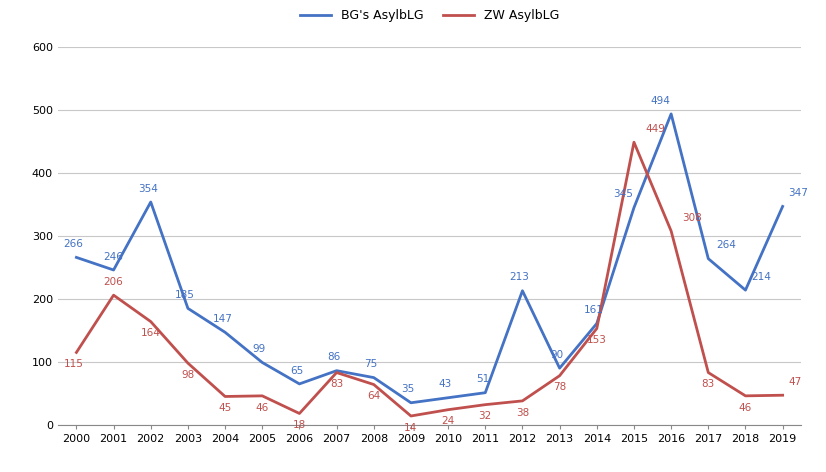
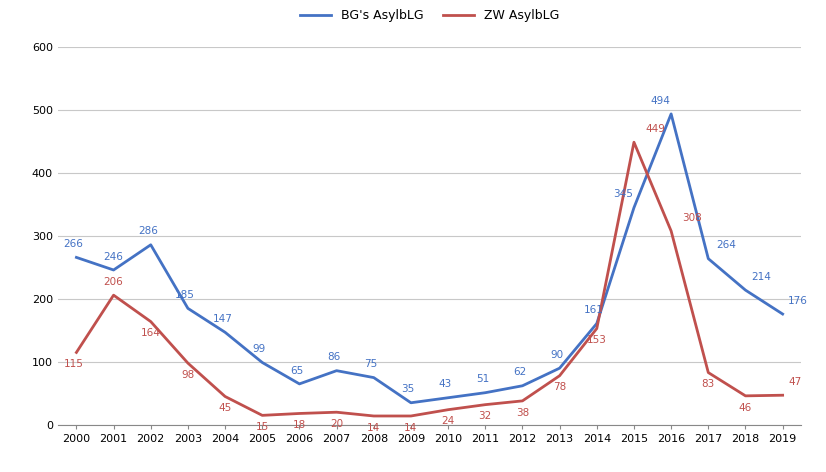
BG's AsylbLG/2002: 354 -> 286
ZW AsylbLG/2005: 46 -> 15
ZW AsylbLG/2007: 83 -> 20
ZW AsylbLG/2008: 64 -> 14
BG's AsylbLG/2012: 213 -> 62
BG's AsylbLG/2019: 347 -> 176
